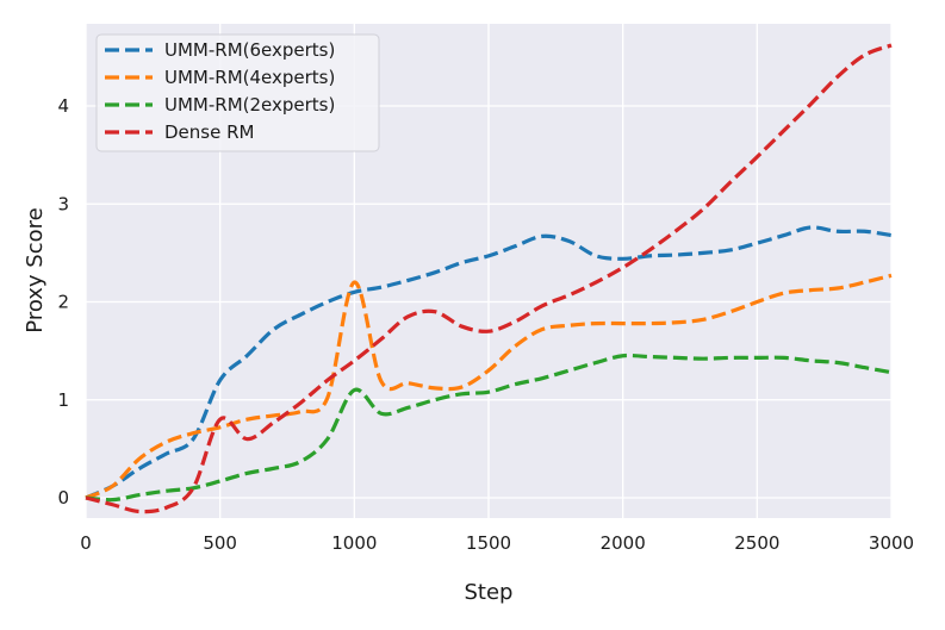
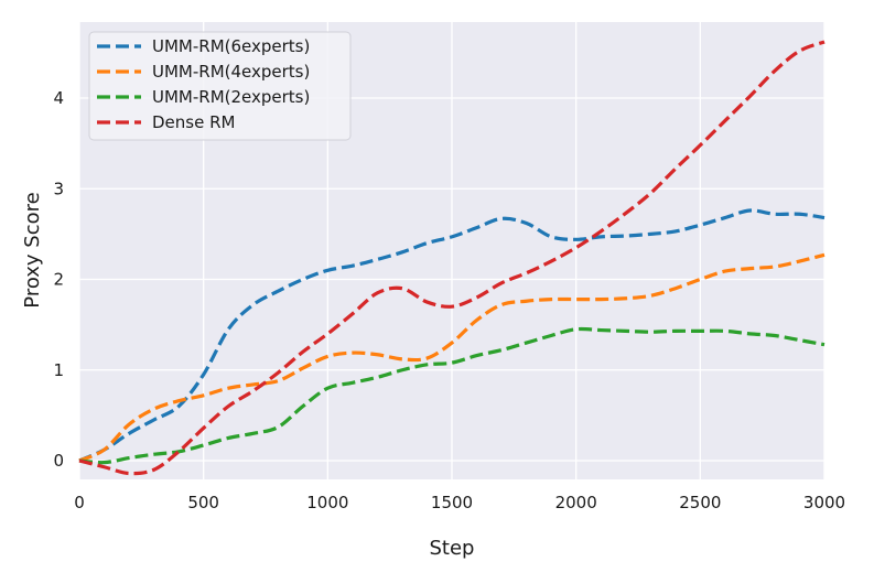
UMM-RM(6experts)/500: 1.2 -> 0.9
Dense RM/500: 0.8 -> 0.4
UMM-RM(4experts)/1000: 2.2 -> 1.1
UMM-RM(2experts)/1000: 1.1 -> 0.8
